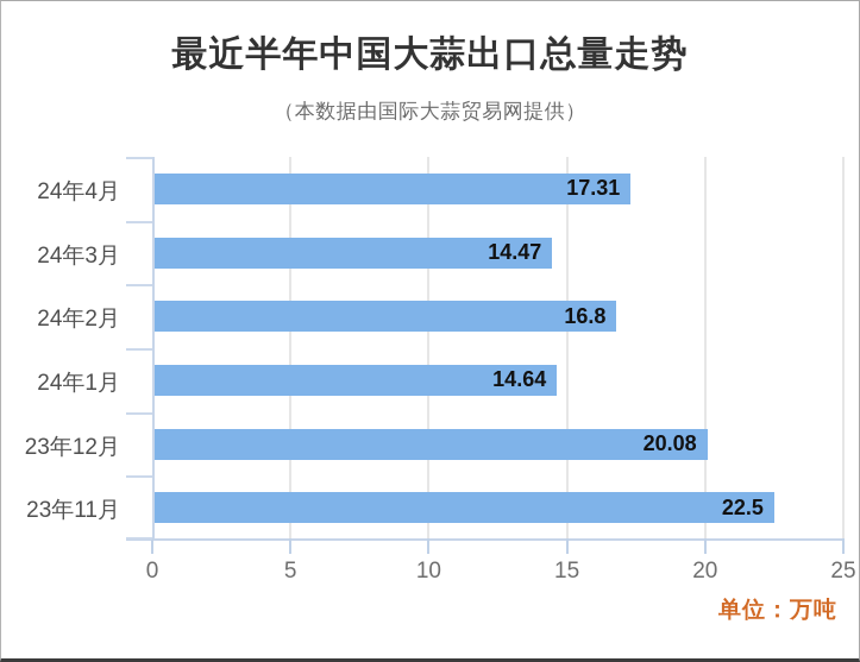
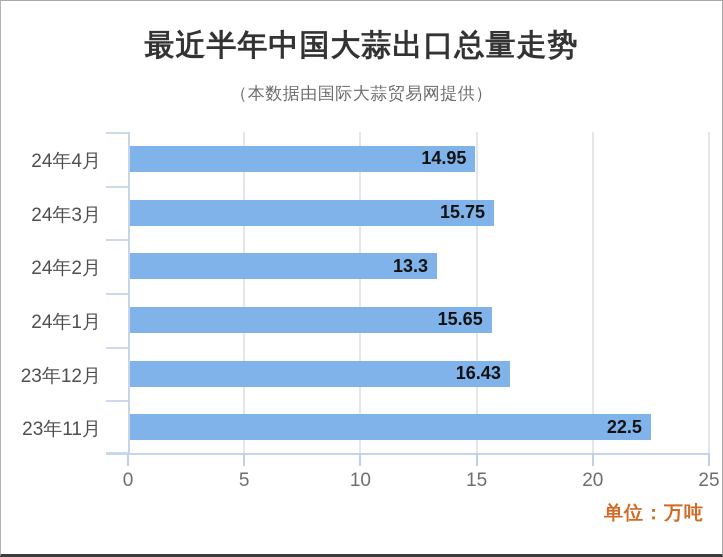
24年4月: 17.31 -> 14.95
24年3月: 14.47 -> 15.75
24年2月: 16.8 -> 13.3
24年1月: 14.64 -> 15.65
23年12月: 20.08 -> 16.43
